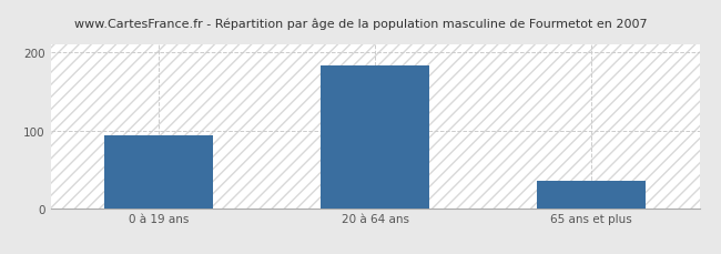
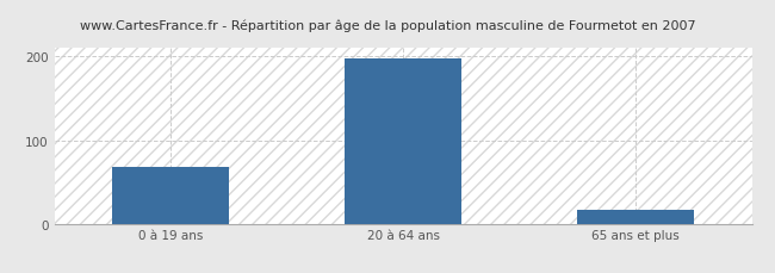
0 à 19 ans: 93 -> 68
20 à 64 ans: 183 -> 198
65 ans et plus: 35 -> 16
